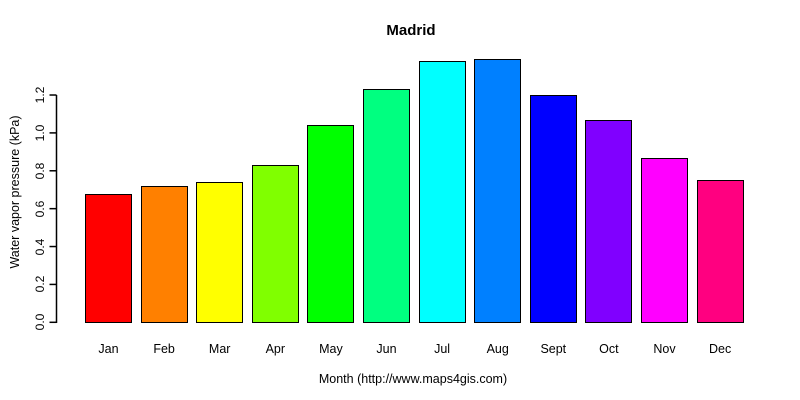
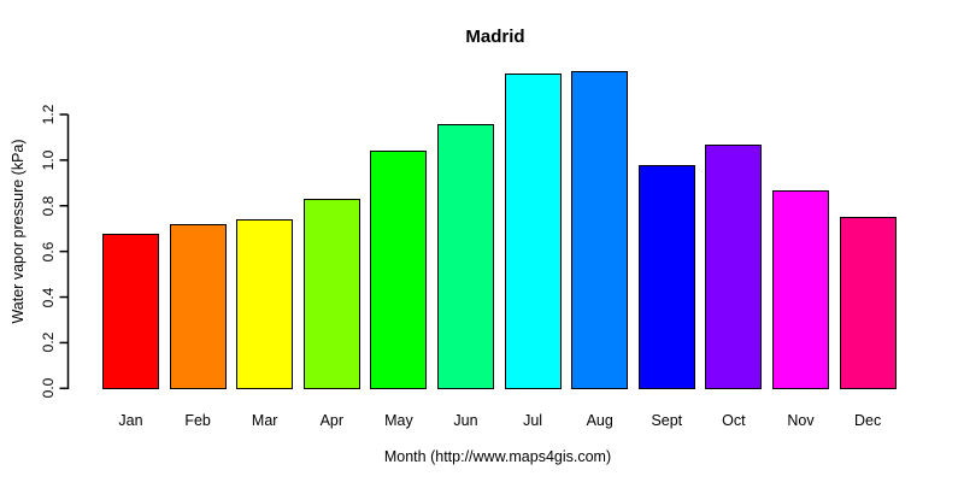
Jun: 1.23 -> 1.16
Sept: 1.20 -> 0.98
